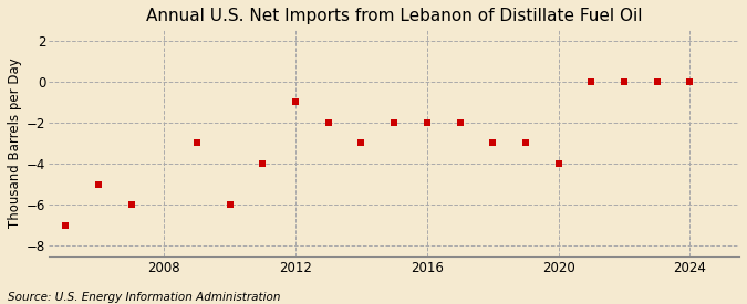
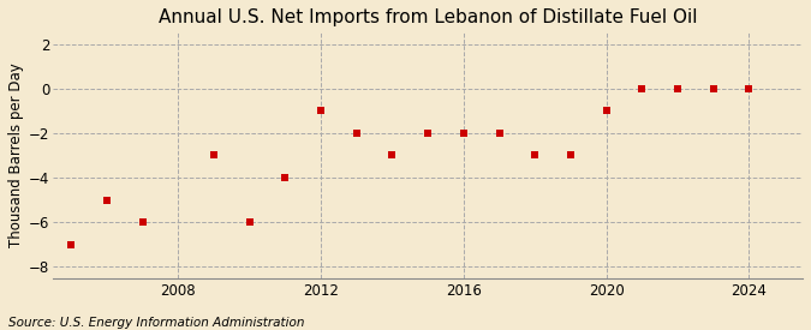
2020: -4 -> -1
